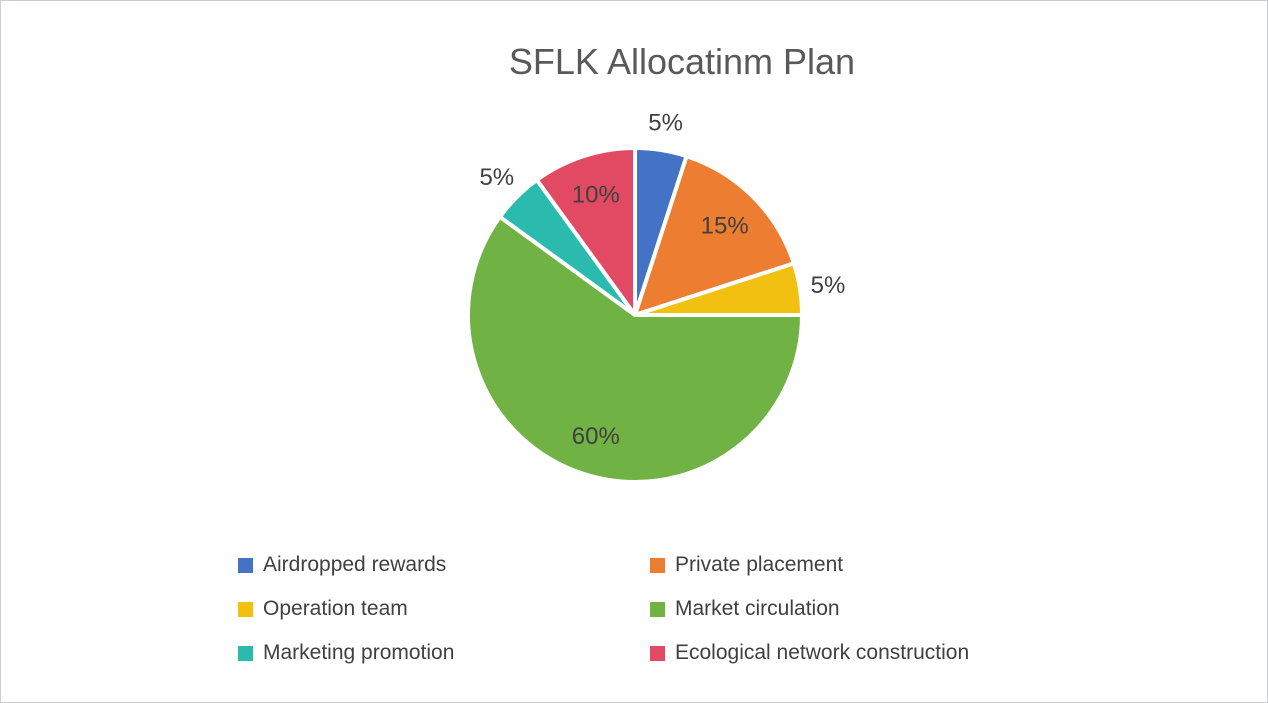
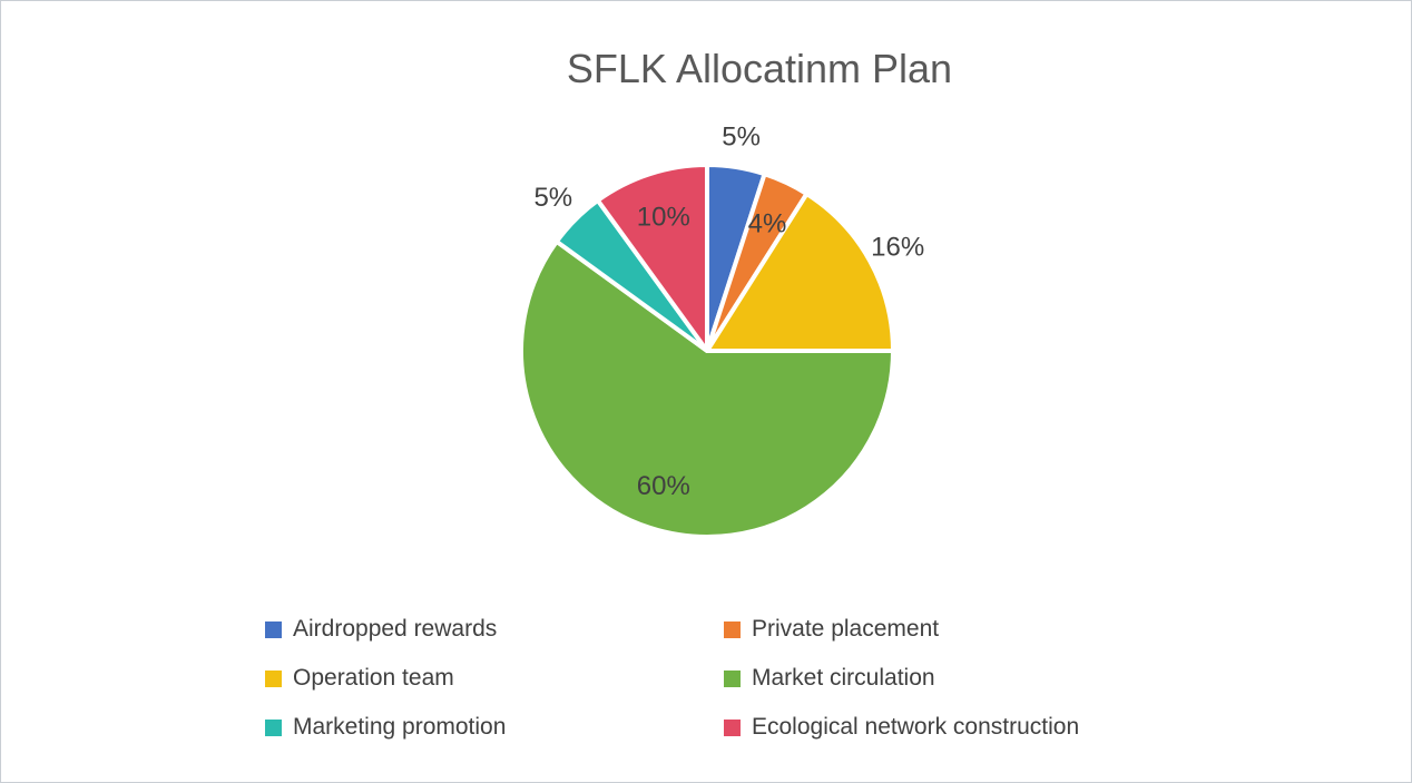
Private placement: 15% -> 4%
Operation team: 5% -> 16%
